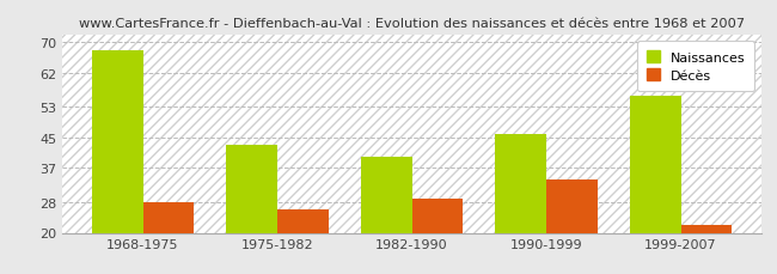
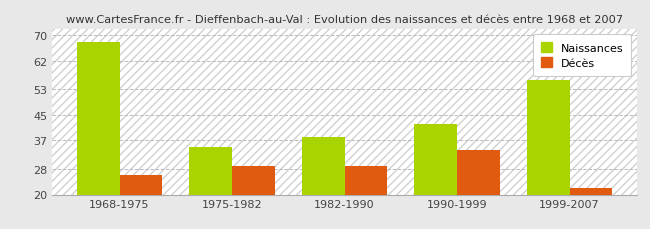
Décès/1968-1975: 28 -> 26
Naissances/1975-1982: 43 -> 35
Décès/1975-1982: 26 -> 29
Naissances/1982-1990: 40 -> 38
Naissances/1990-1999: 46 -> 42
